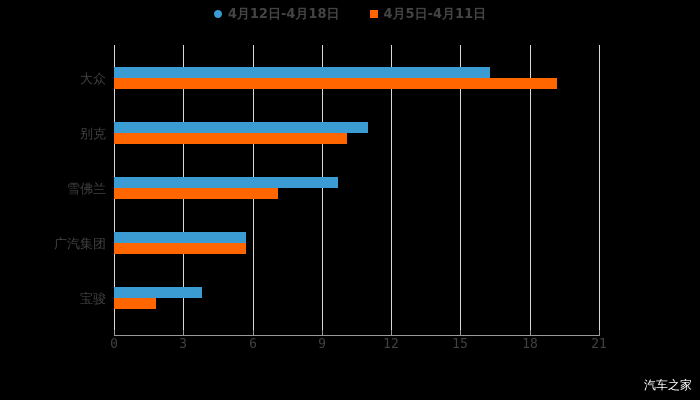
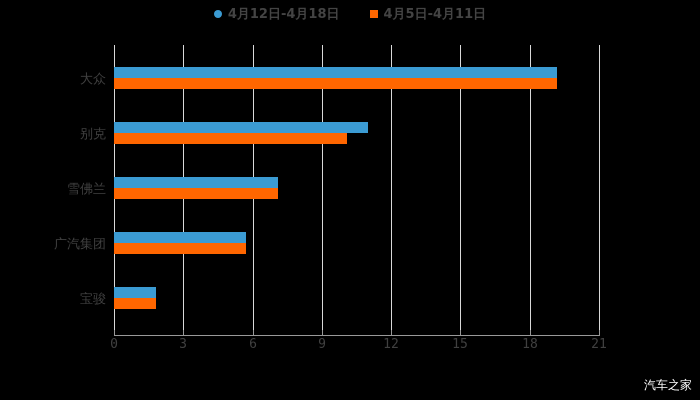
4月12日-4月18日/大众: 16.3 -> 19.2
4月12日-4月18日/雪佛兰: 9.7 -> 7.1
4月12日-4月18日/宝骏: 3.8 -> 1.8
